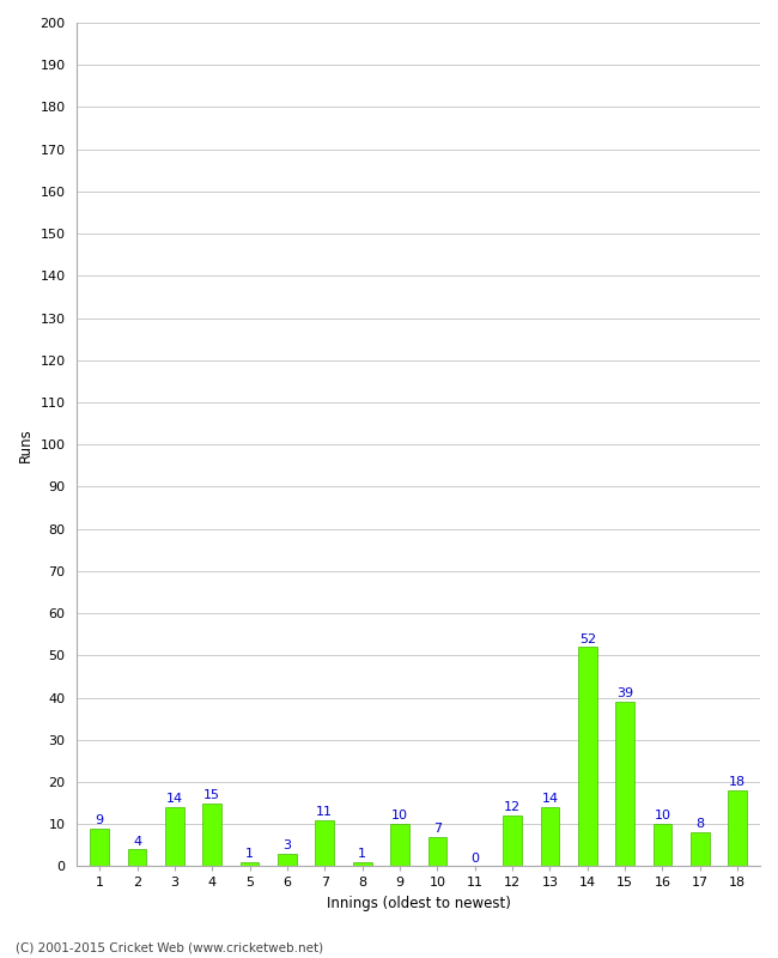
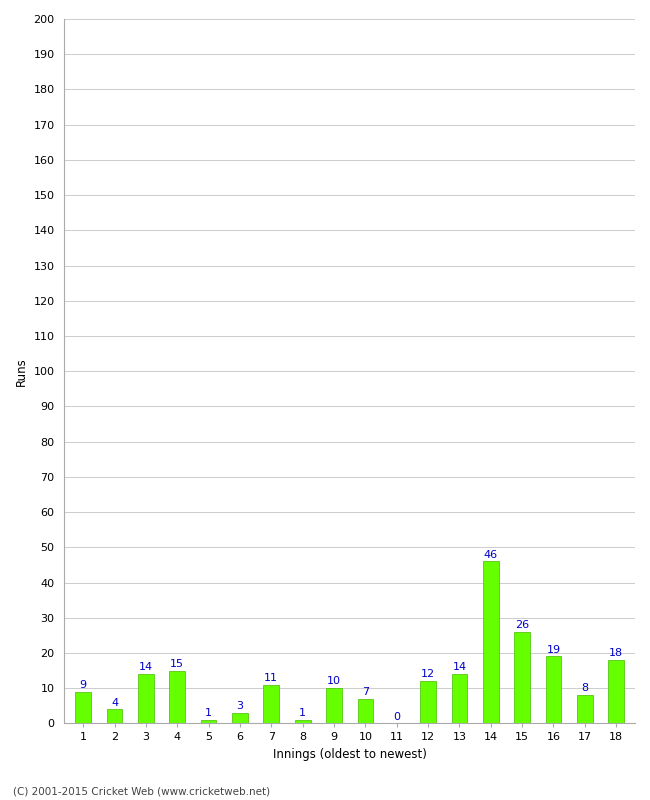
14: 52 -> 46
15: 39 -> 26
16: 10 -> 19
